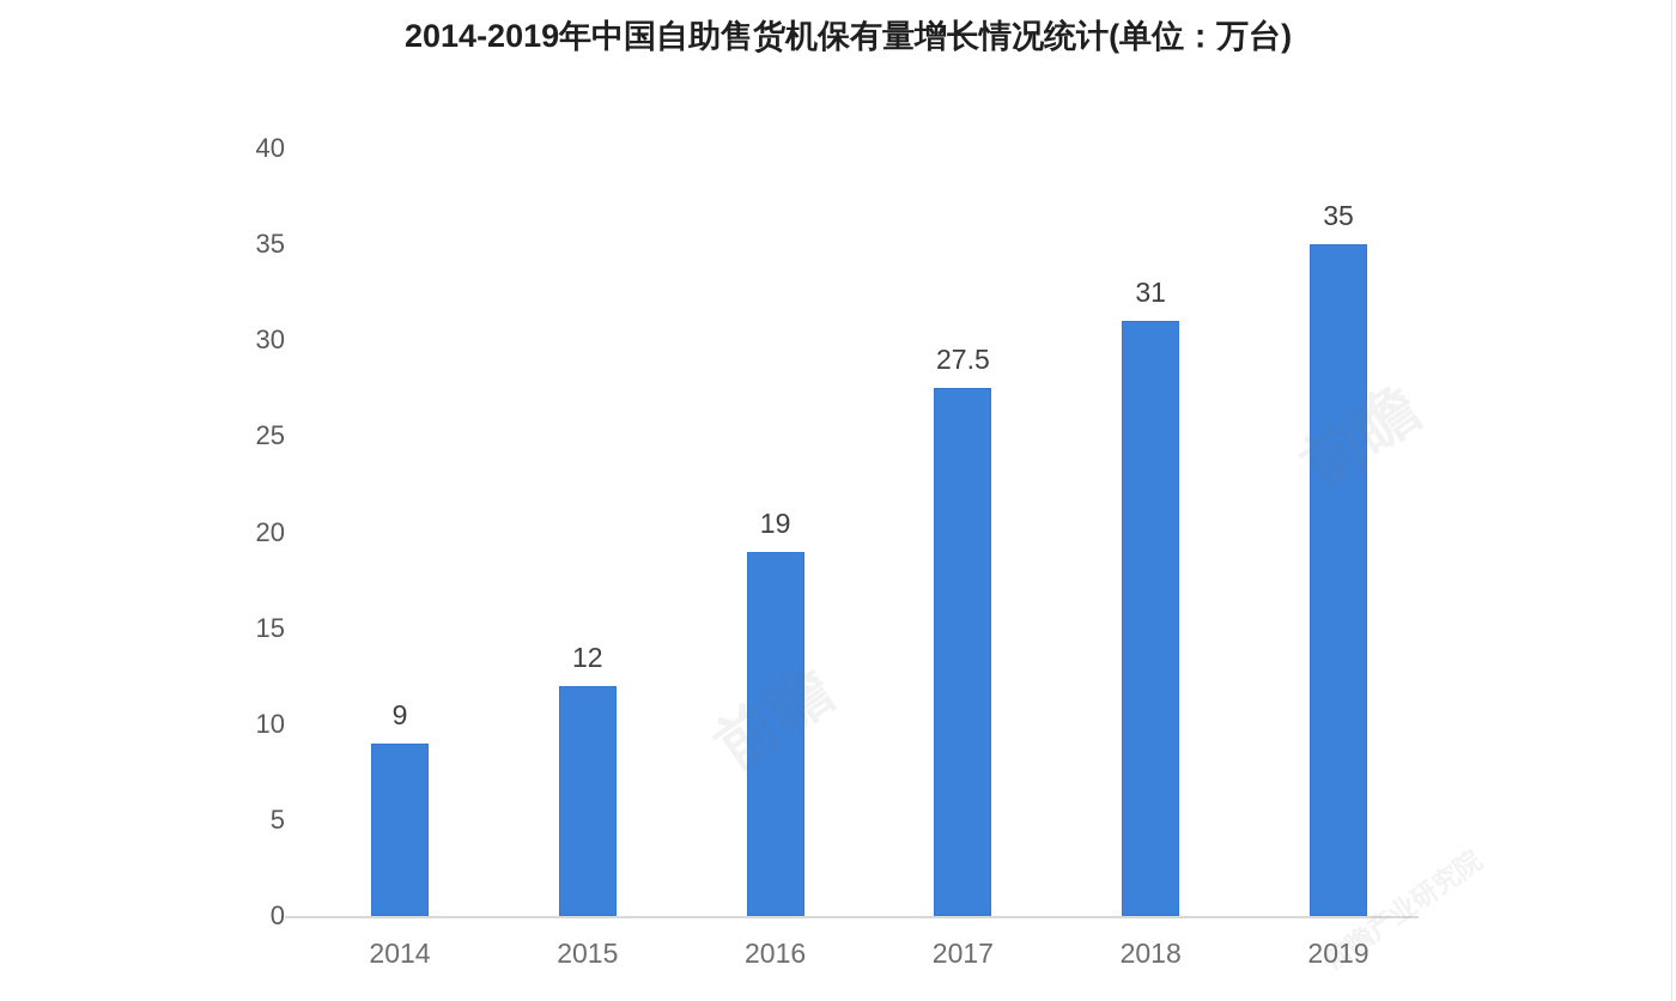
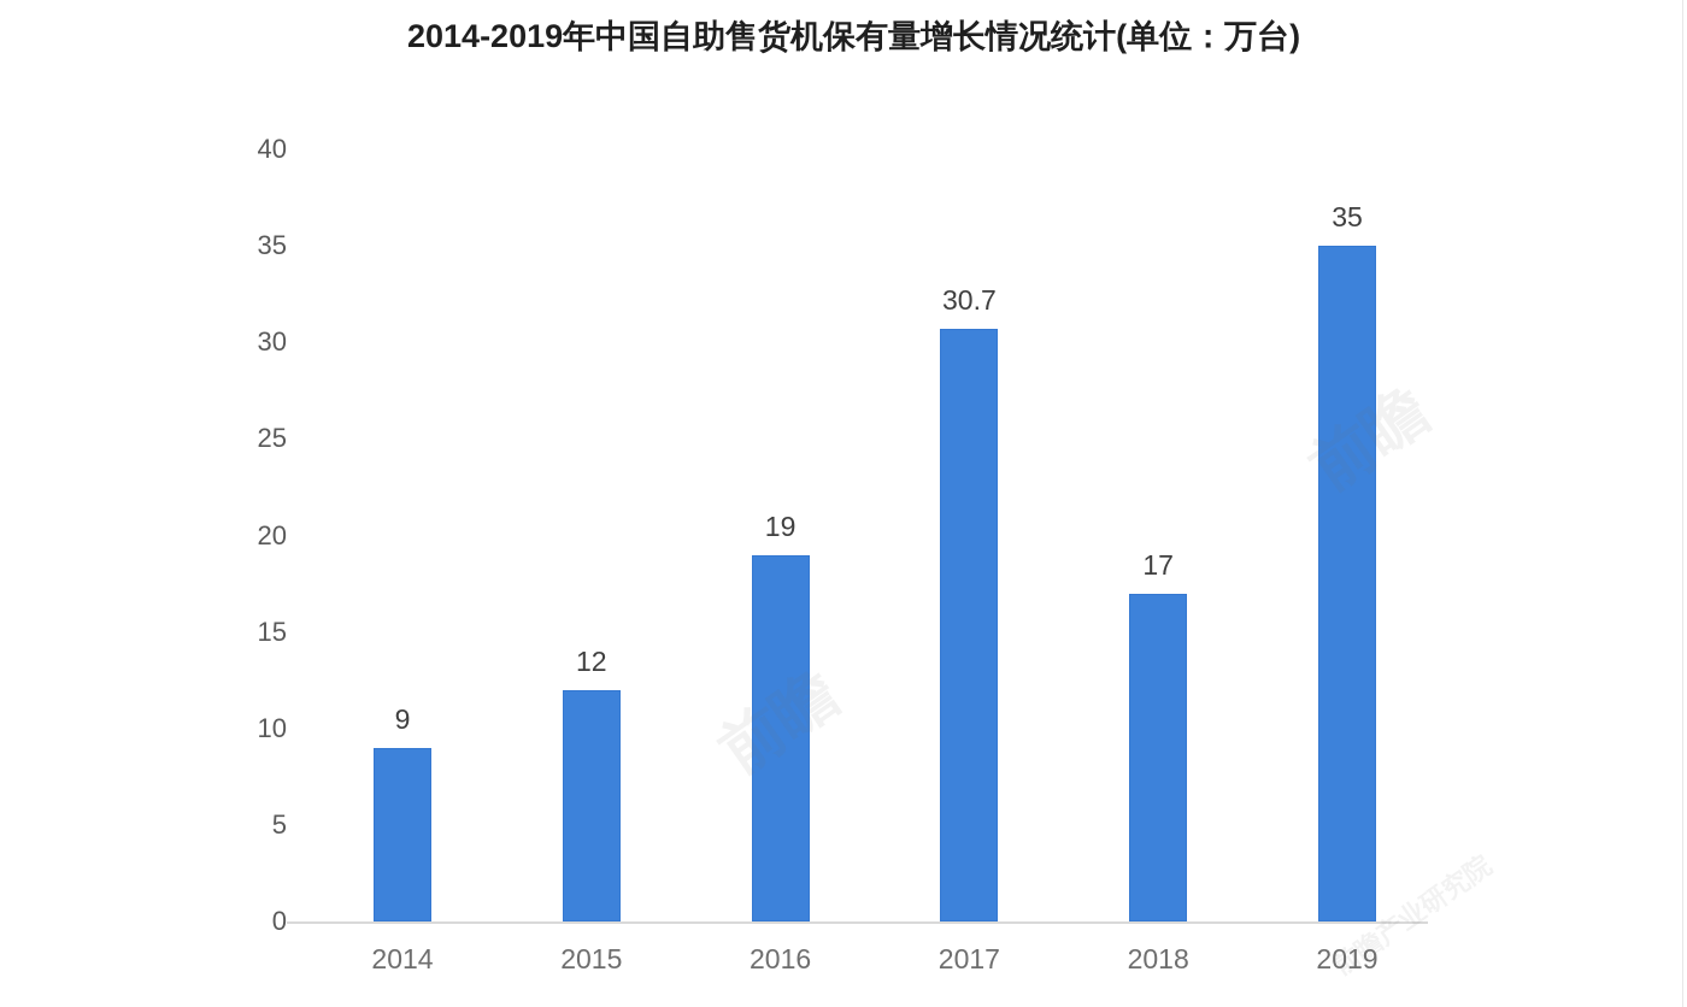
2017: 27.5 -> 30.7
2018: 31 -> 17
